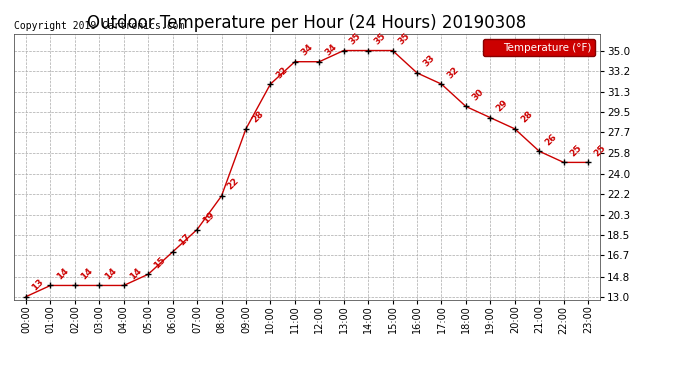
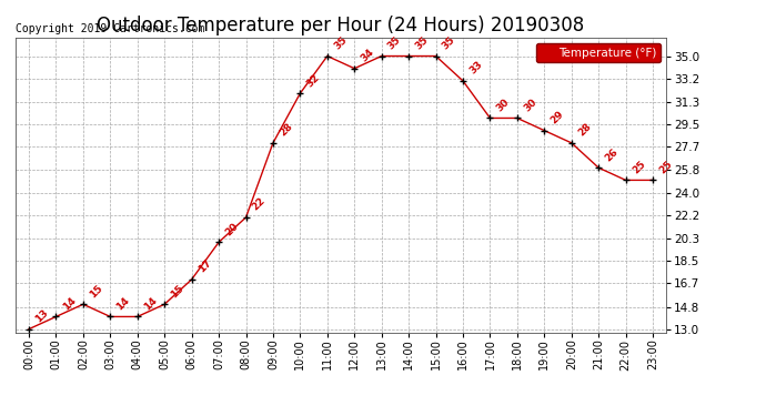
02:00: 14 -> 15
07:00: 19 -> 20
11:00: 34 -> 35
17:00: 32 -> 30
